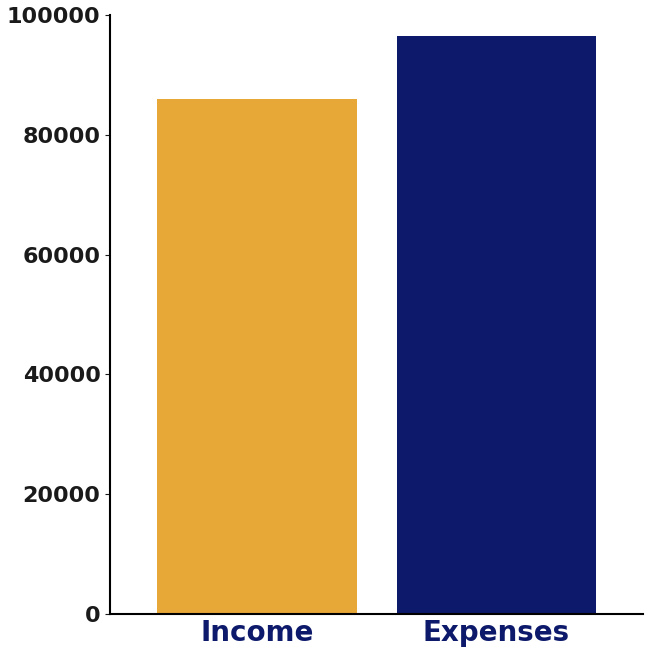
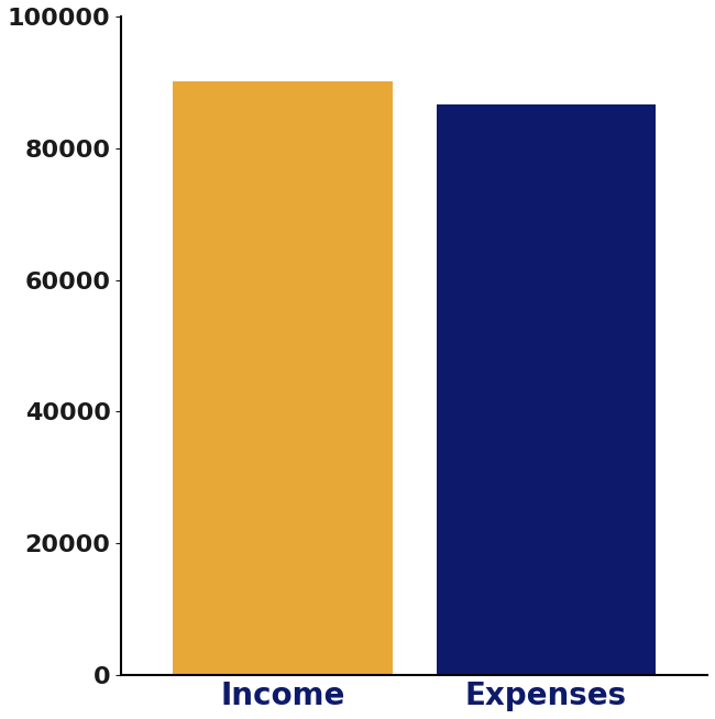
Income: 86000 -> 90200
Expenses: 96500 -> 86600
